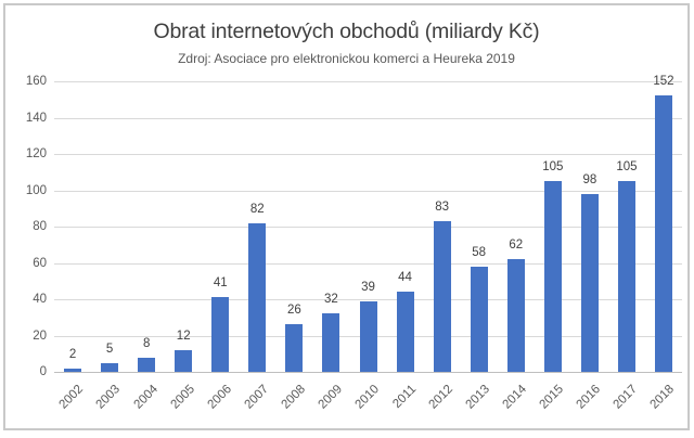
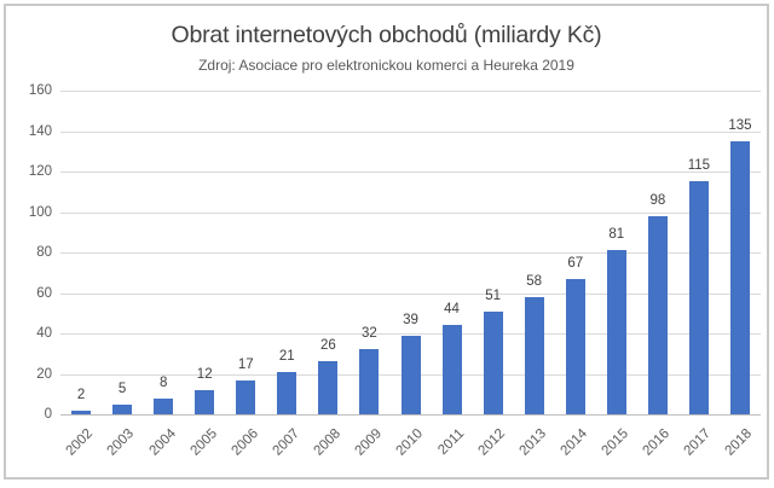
2006: 41 -> 17
2007: 82 -> 21
2012: 83 -> 51
2014: 62 -> 67
2015: 105 -> 81
2017: 105 -> 115
2018: 152 -> 135
